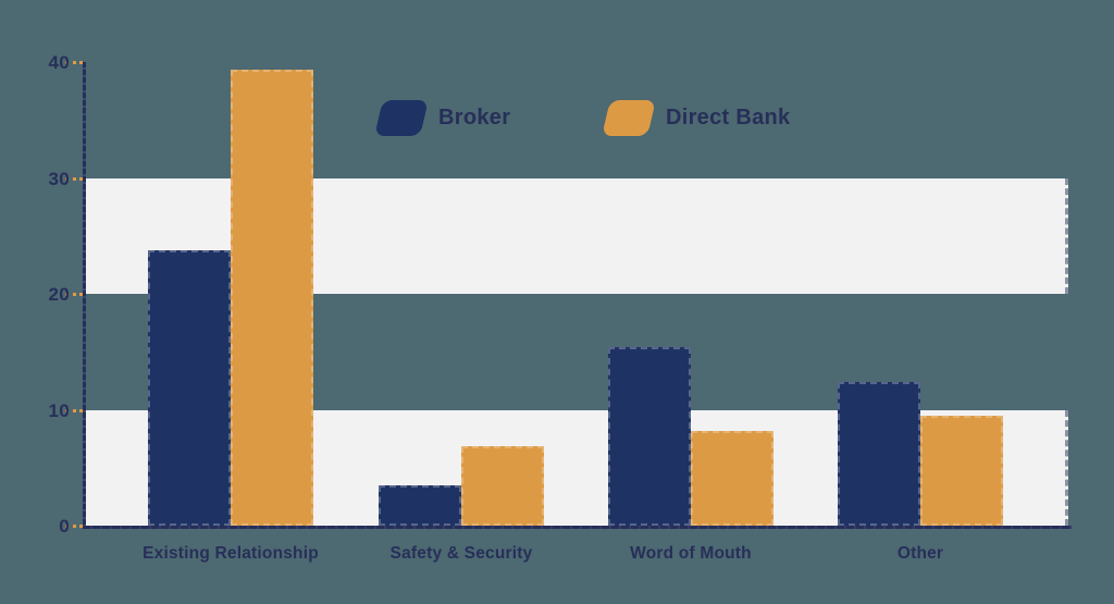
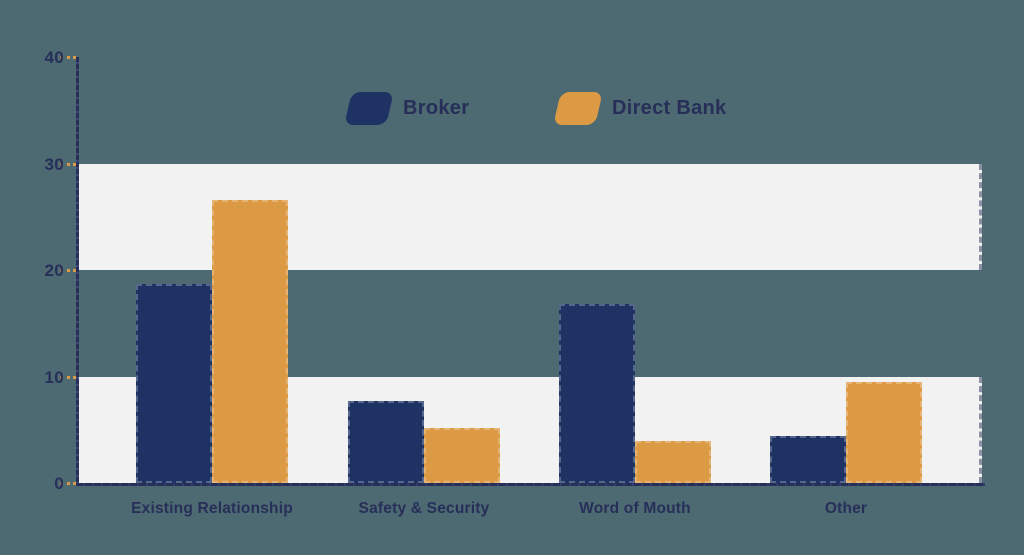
Broker/Existing Relationship: 23.8 -> 18.7
Direct Bank/Existing Relationship: 39.3 -> 26.6
Broker/Safety & Security: 3.5 -> 7.7
Direct Bank/Safety & Security: 6.9 -> 5.2
Broker/Word of Mouth: 15.4 -> 16.8
Direct Bank/Word of Mouth: 8.2 -> 3.9
Broker/Other: 12.4 -> 4.4
